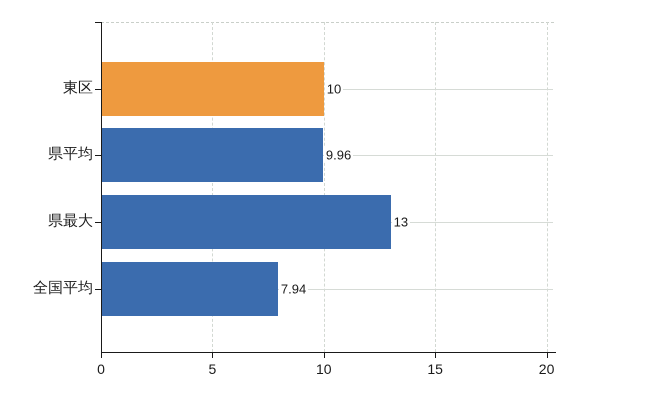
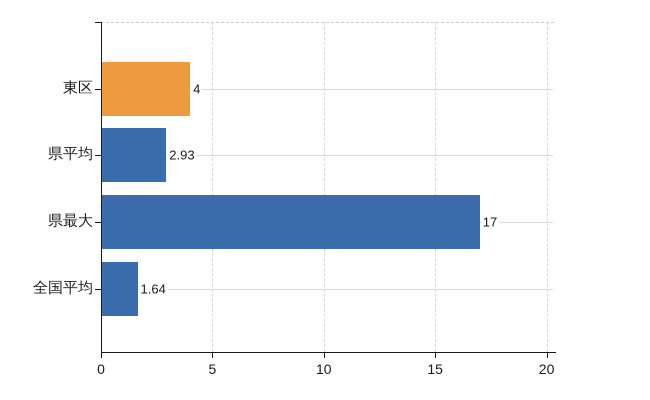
東区: 10 -> 4
県平均: 9.96 -> 2.93
県最大: 13 -> 17
全国平均: 7.94 -> 1.64
